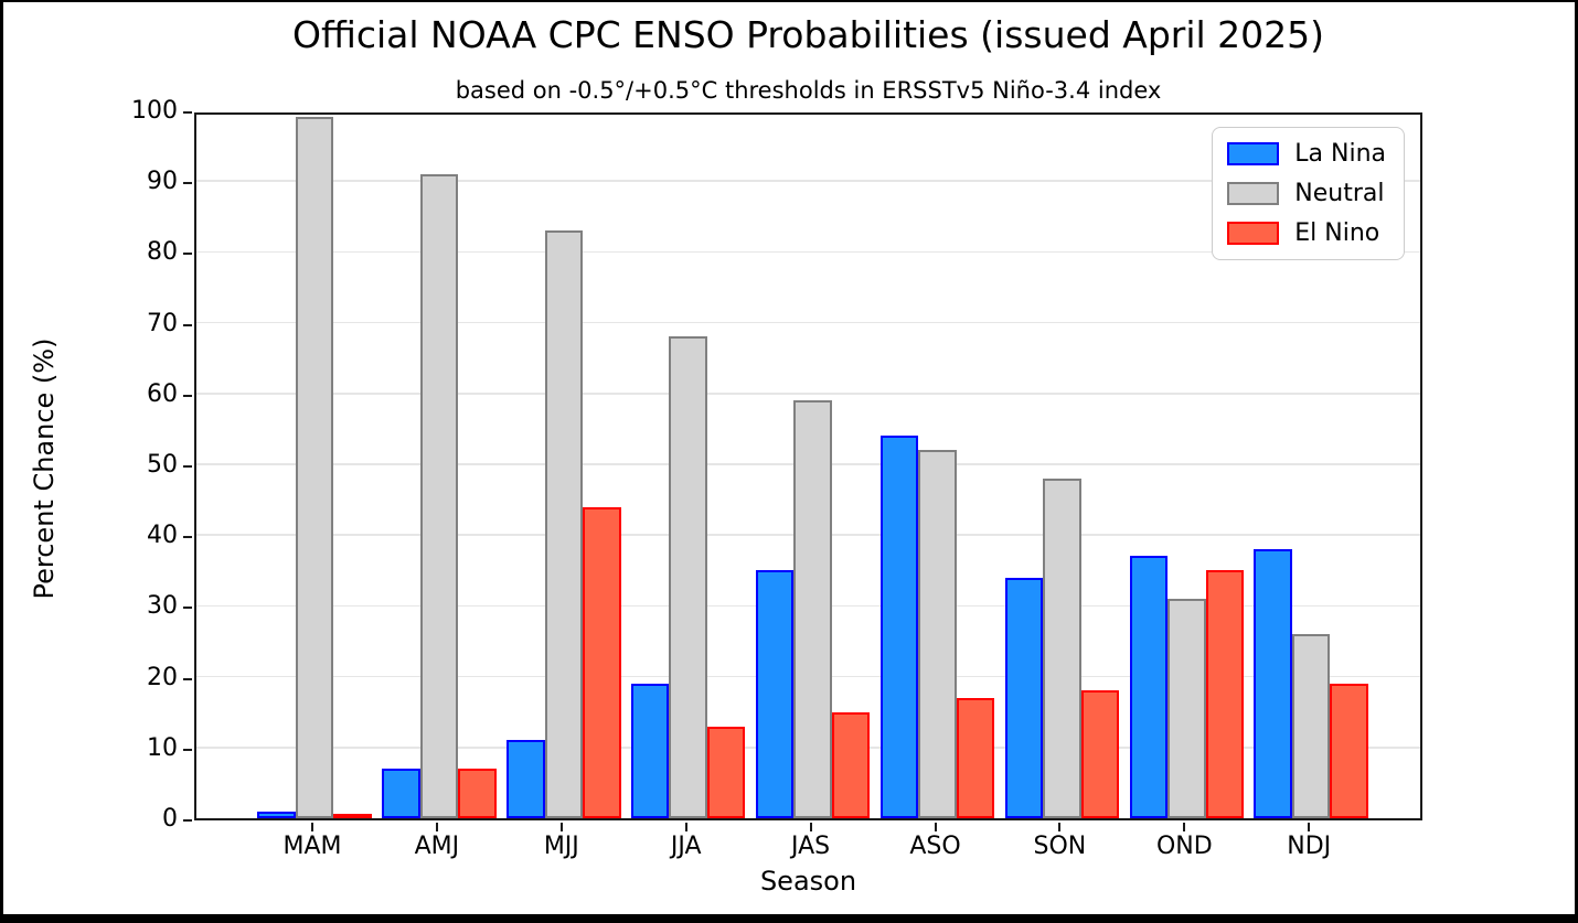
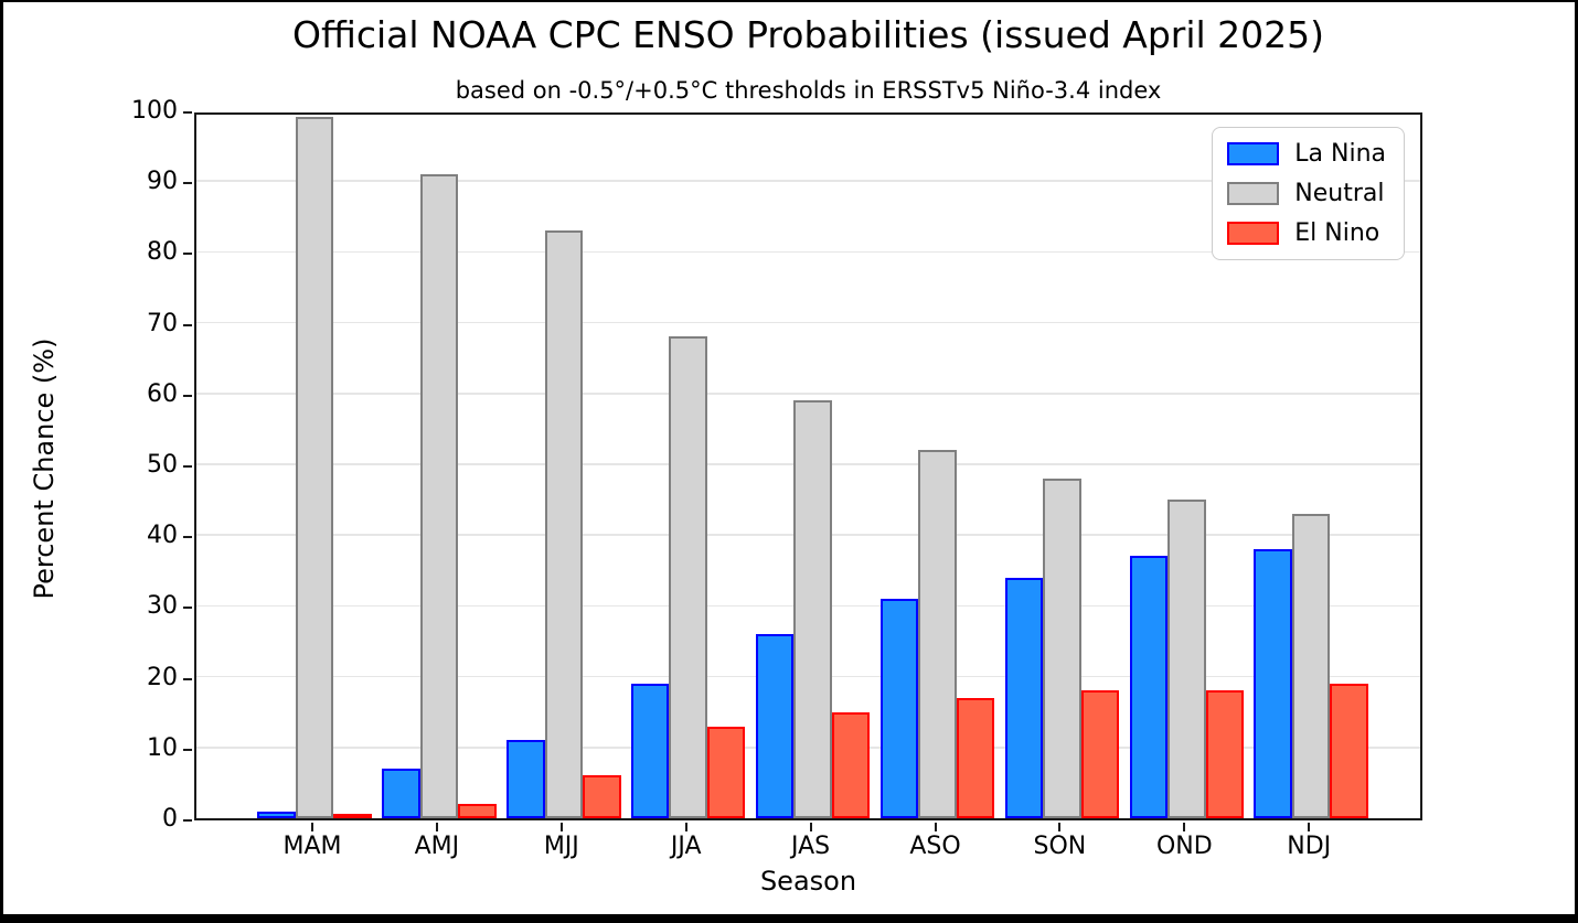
El Nino/AMJ: 7 -> 2
El Nino/MJJ: 44 -> 6
La Nina/JAS: 35 -> 26
La Nina/ASO: 54 -> 31
Neutral/OND: 31 -> 45
El Nino/OND: 35 -> 18
Neutral/NDJ: 26 -> 43
